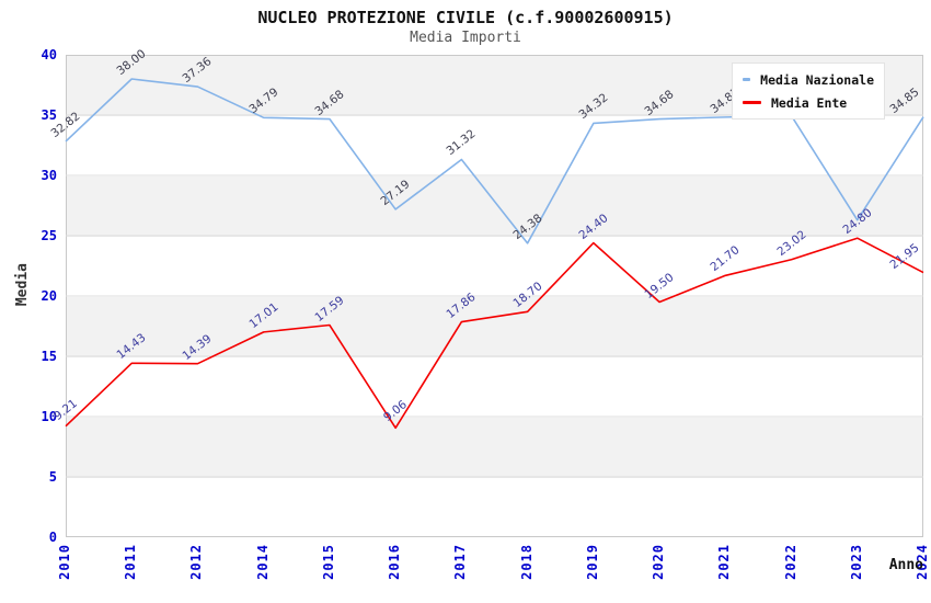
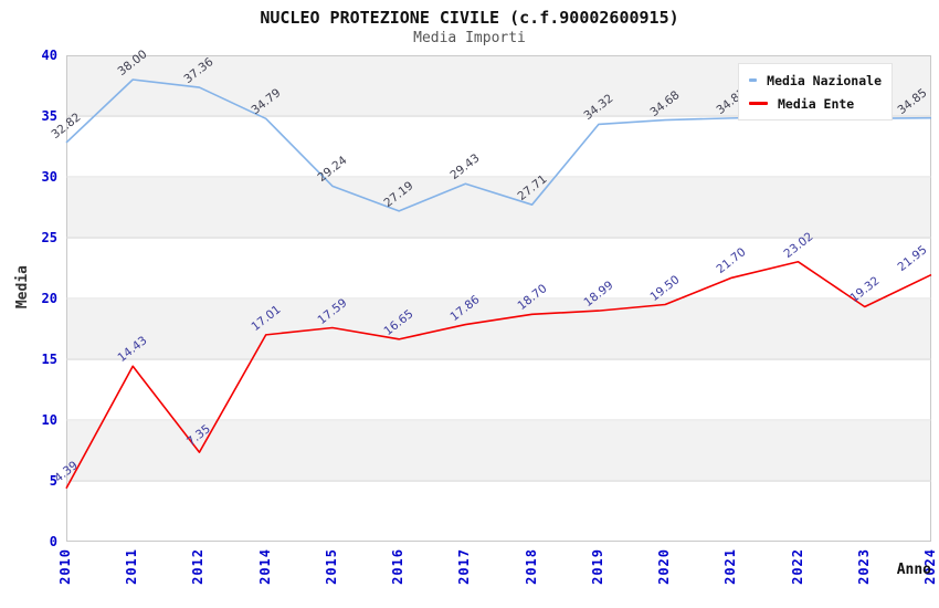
Media Ente/2010: 9.21 -> 4.39
Media Ente/2012: 14.39 -> 7.35
Media Nazionale/2015: 34.68 -> 29.24
Media Ente/2016: 9.06 -> 16.65
Media Nazionale/2017: 31.32 -> 29.43
Media Nazionale/2018: 24.38 -> 27.71
Media Ente/2019: 24.40 -> 18.99
Media Nazionale/2023: 26.3 -> 34.8
Media Ente/2023: 24.80 -> 19.32
